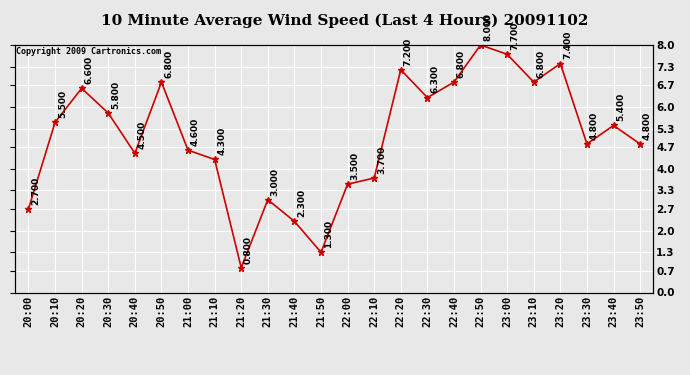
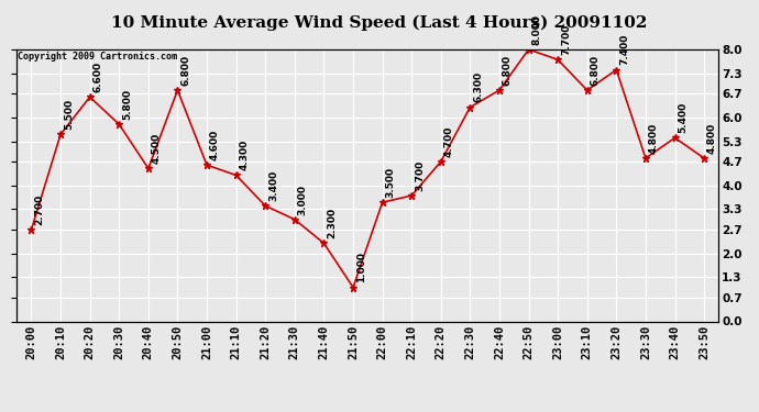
21:20: 0.800 -> 3.400
21:50: 1.300 -> 1.000
22:20: 7.200 -> 4.700
